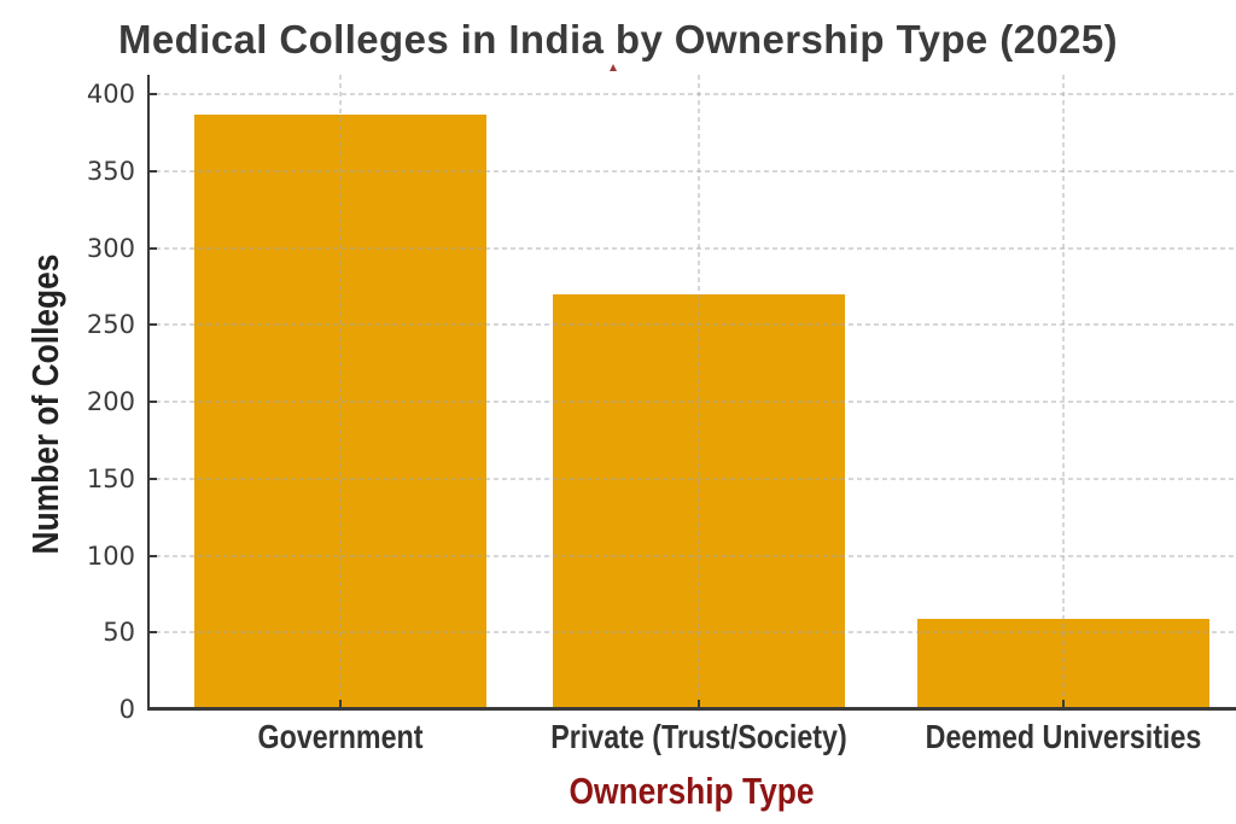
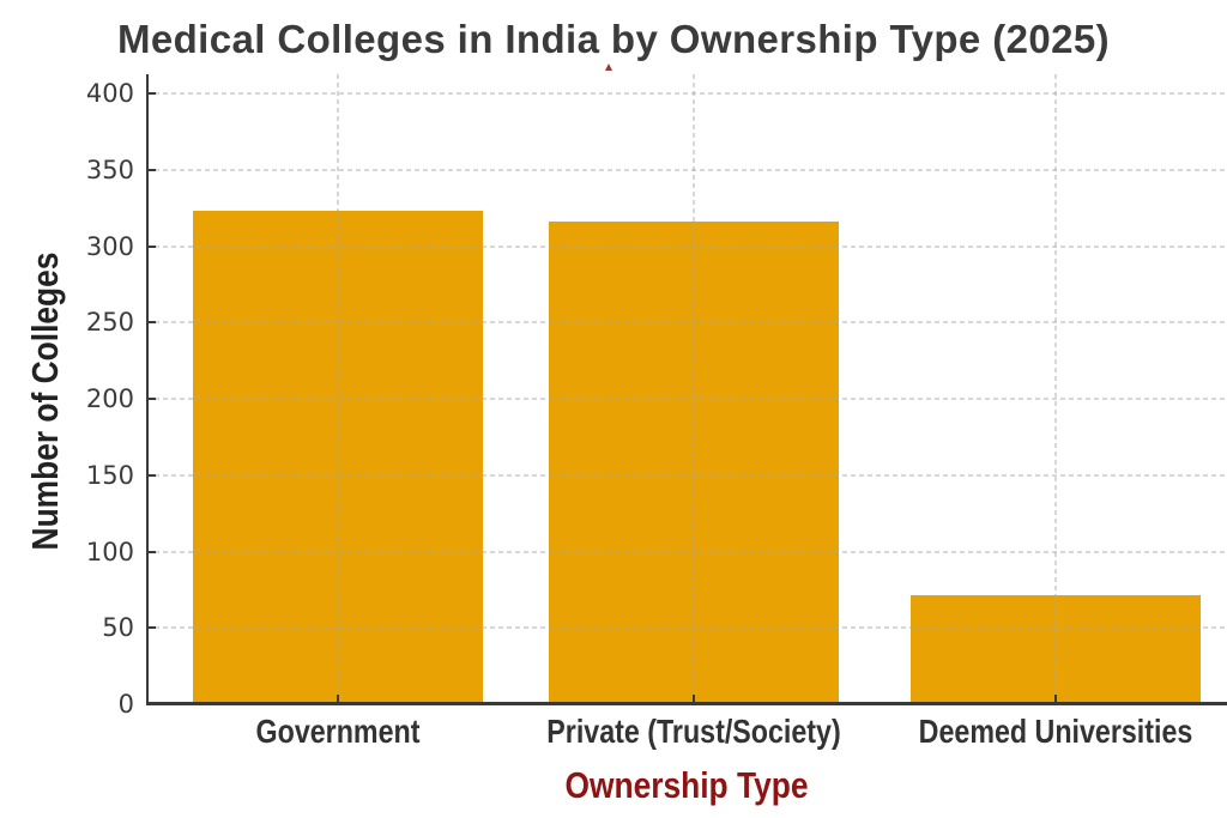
Government: 387 -> 323
Private (Trust/Society): 270 -> 316
Deemed Universities: 59 -> 71
